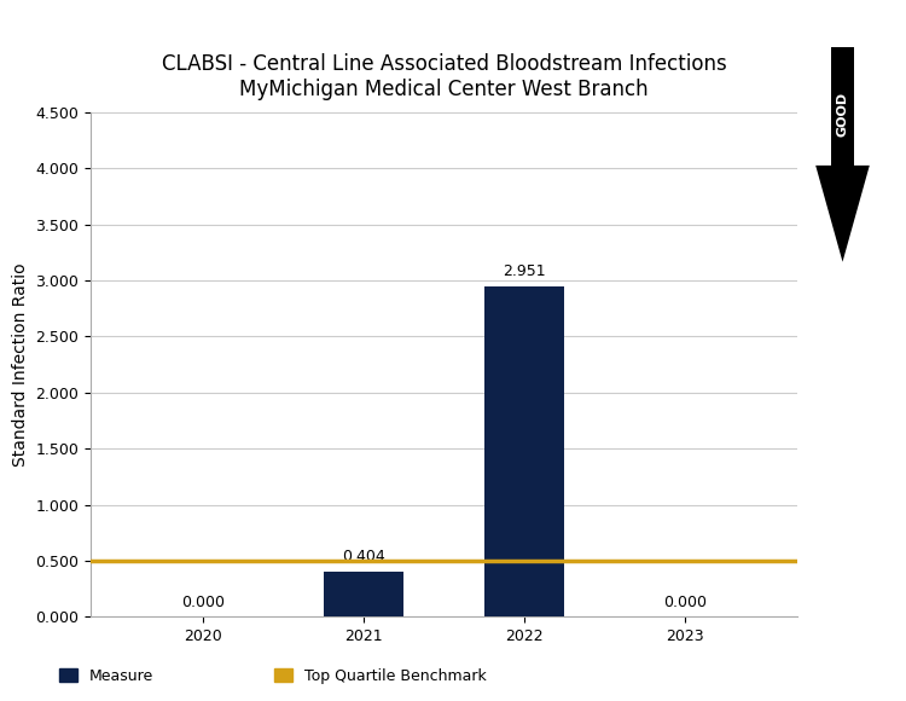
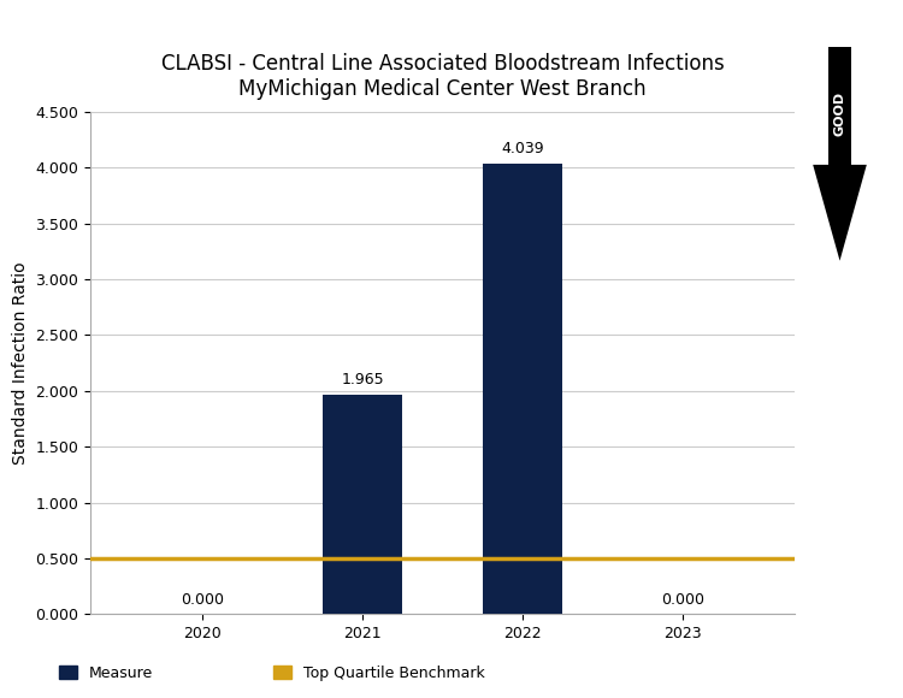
2021: 0.404 -> 1.965
2022: 2.951 -> 4.039
